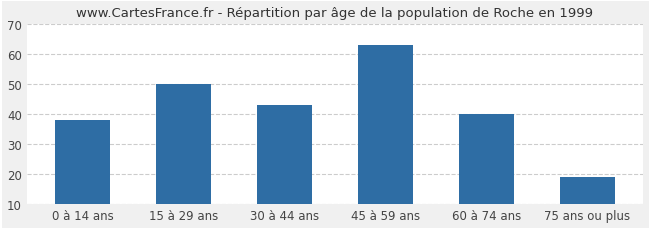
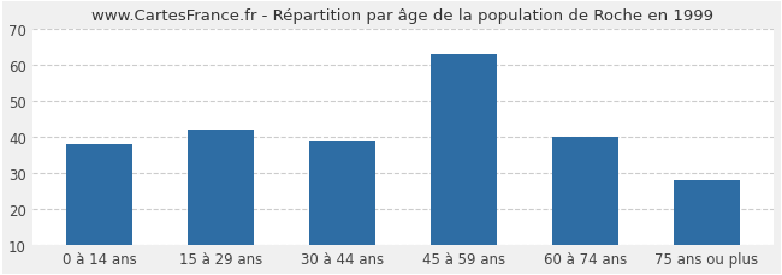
15 à 29 ans: 50 -> 42
30 à 44 ans: 43 -> 39
75 ans ou plus: 19 -> 28
